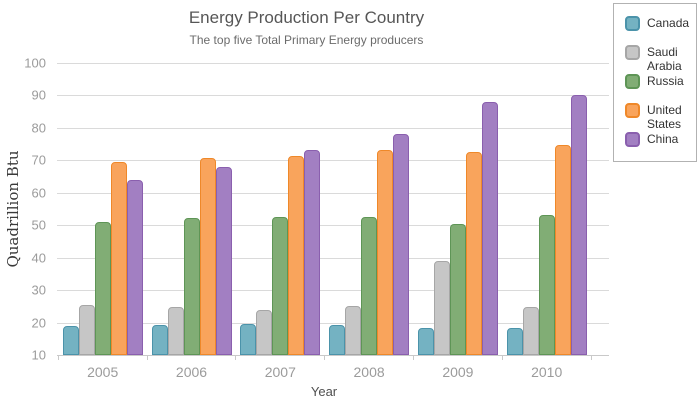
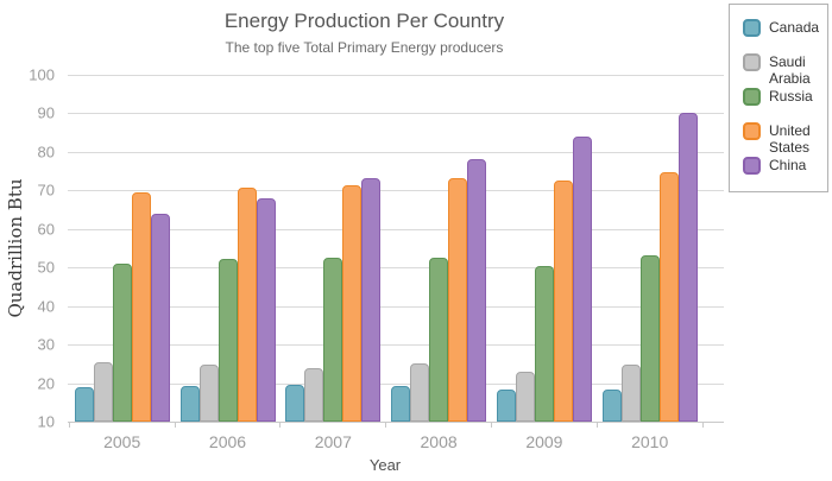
Saudi Arabia/2009: 39 -> 23
China/2009: 88 -> 84
